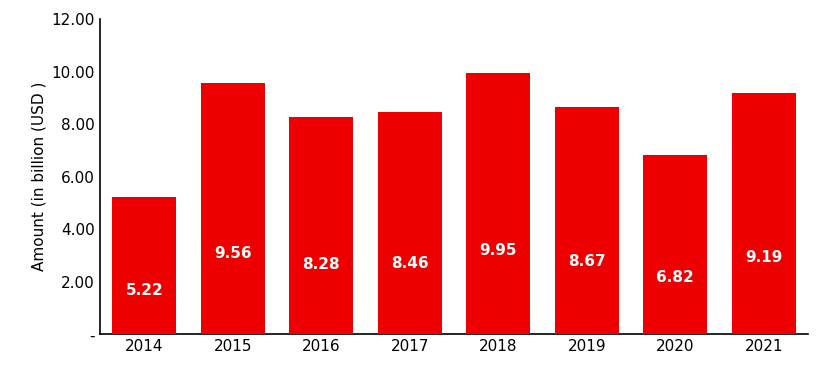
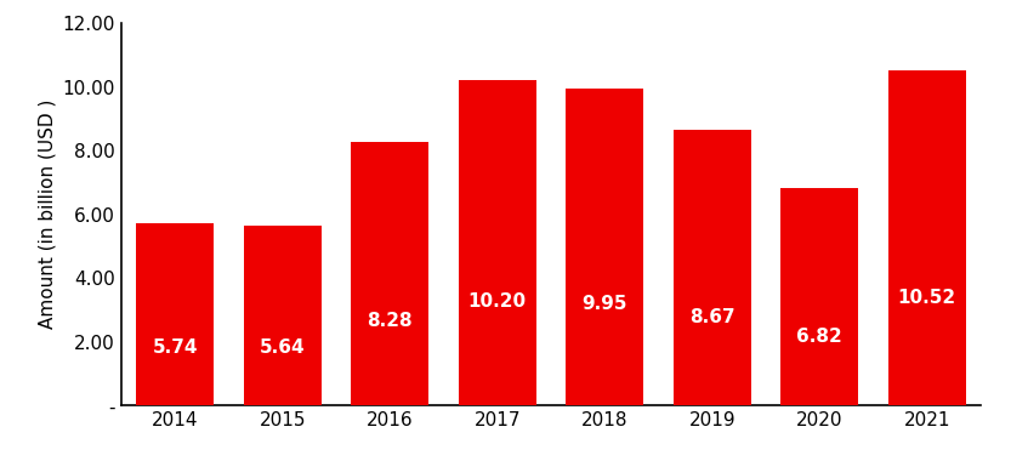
2014: 5.22 -> 5.74
2015: 9.56 -> 5.64
2017: 8.46 -> 10.20
2021: 9.19 -> 10.52
